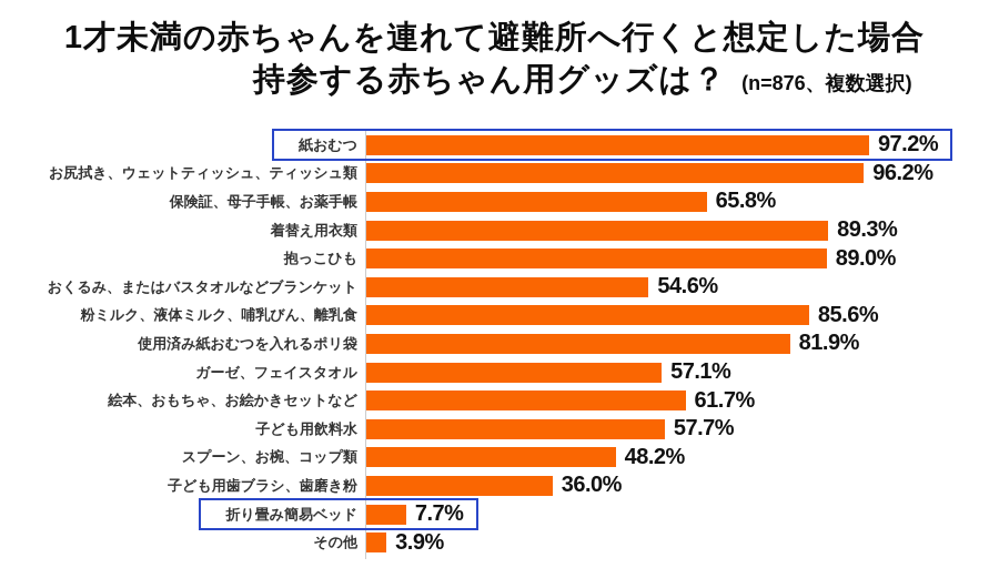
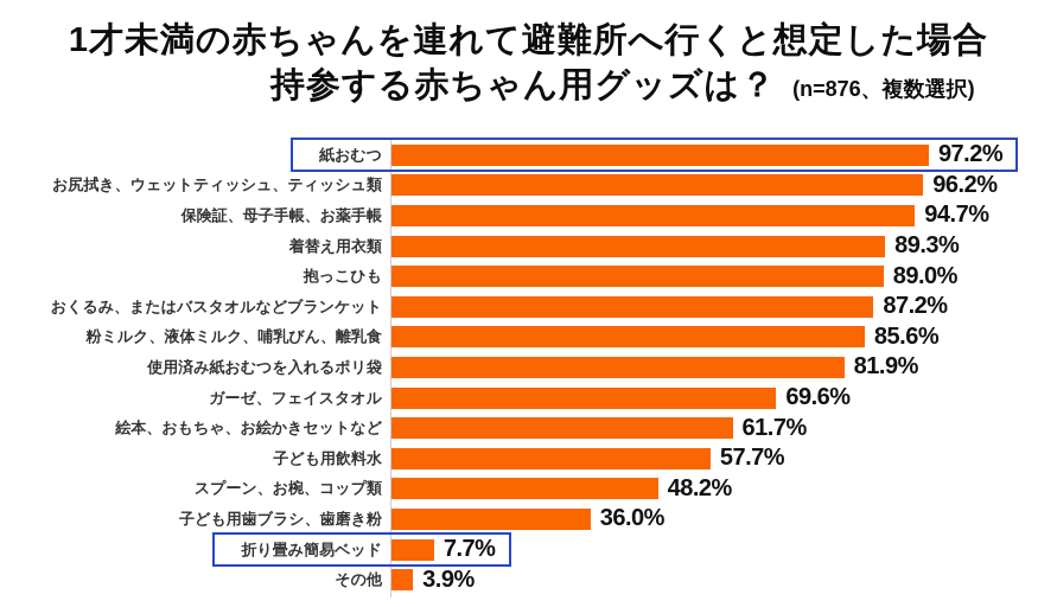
保険証、母子手帳、お薬手帳: 65.8% -> 94.7%
おくるみ、またはバスタオルなどブランケット: 54.6% -> 87.2%
ガーゼ、フェイスタオル: 57.1% -> 69.6%
